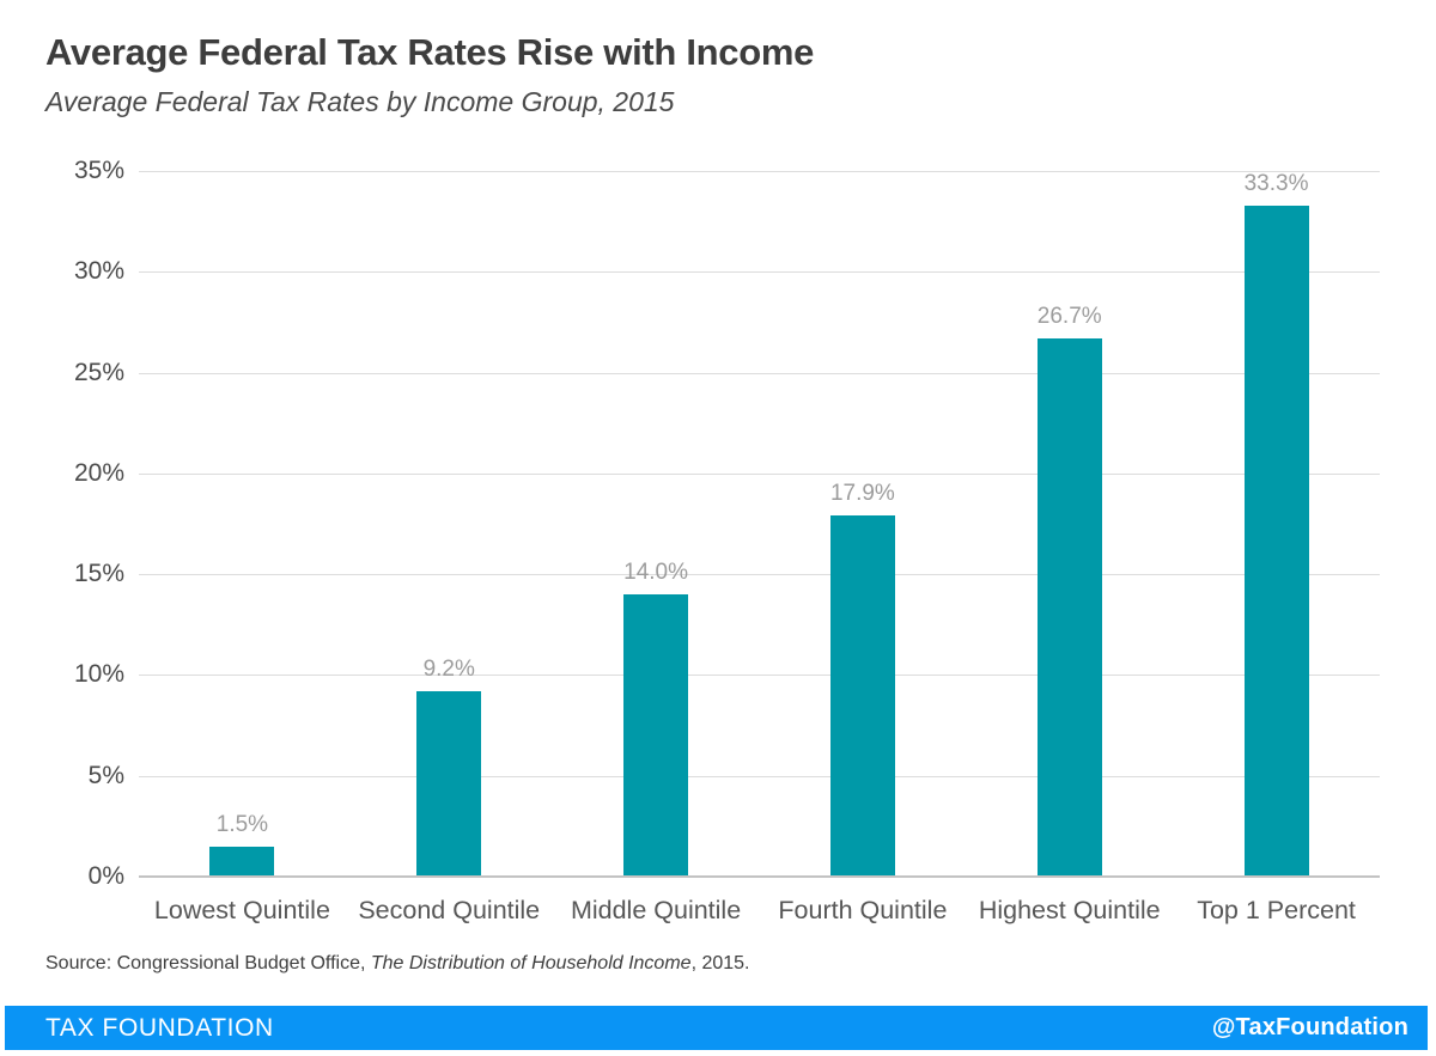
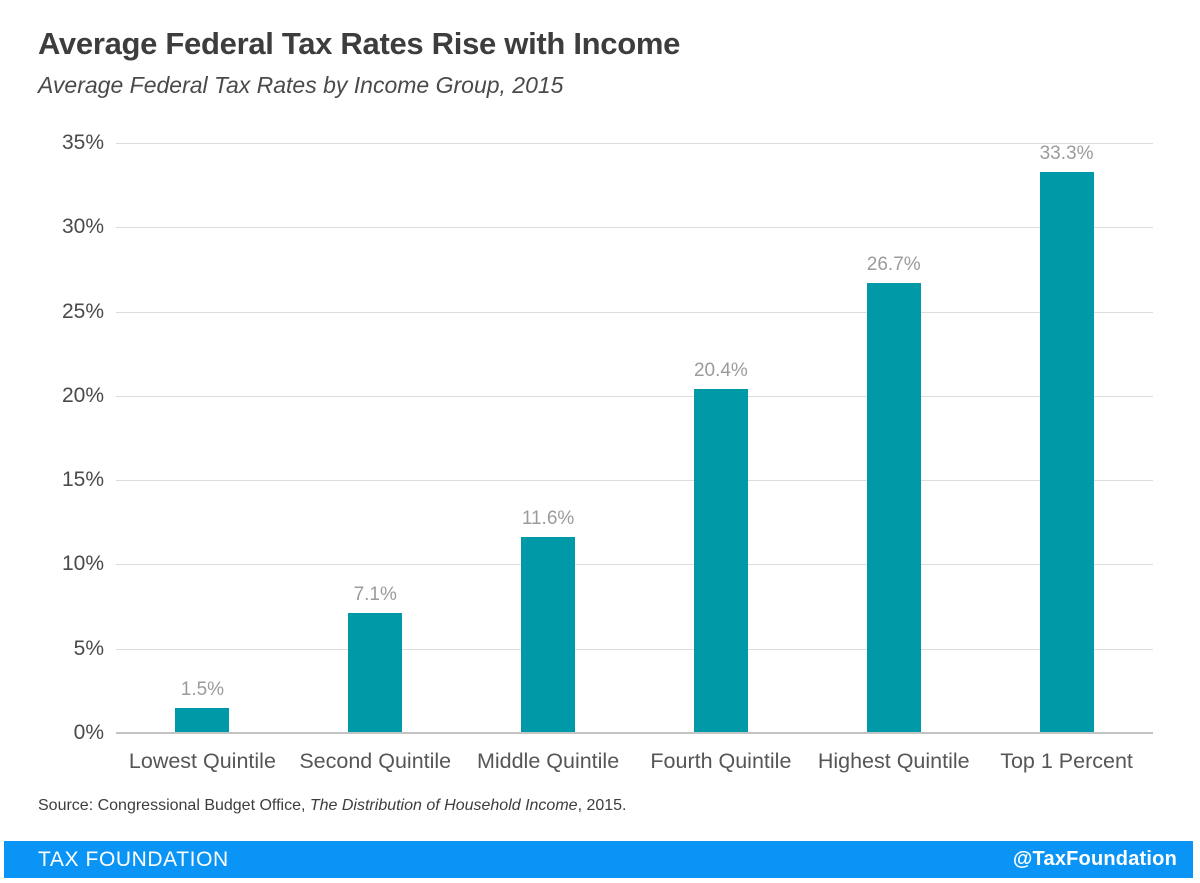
Second Quintile: 9.2% -> 7.1%
Middle Quintile: 14.0% -> 11.6%
Fourth Quintile: 17.9% -> 20.4%
